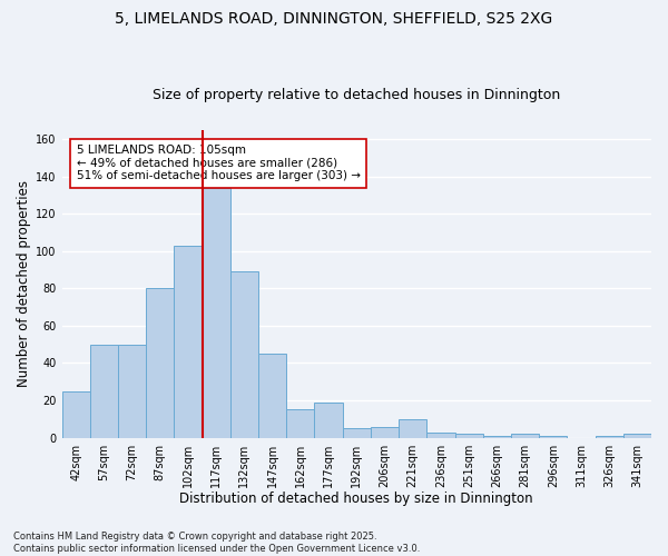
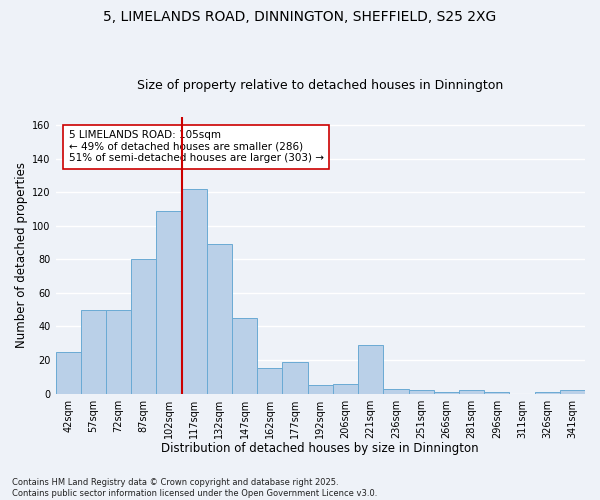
102sqm: 103 -> 109
117sqm: 134 -> 122
221sqm: 10 -> 29
